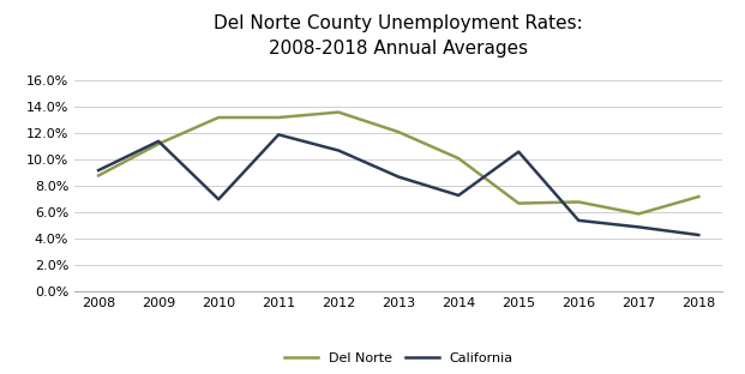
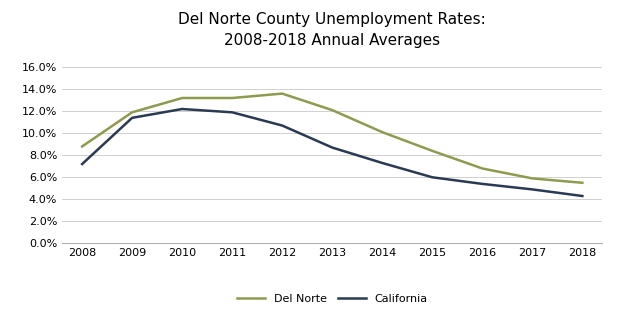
California/2008: 9.2% -> 7.2%
Del Norte/2009: 11.2% -> 11.9%
California/2010: 7.0% -> 12.2%
Del Norte/2015: 6.7% -> 8.4%
California/2015: 10.6% -> 6.0%
Del Norte/2018: 7.2% -> 5.5%
